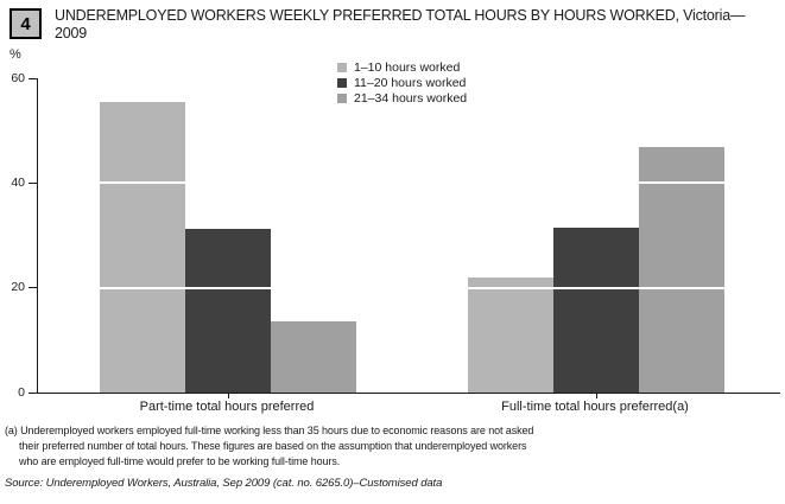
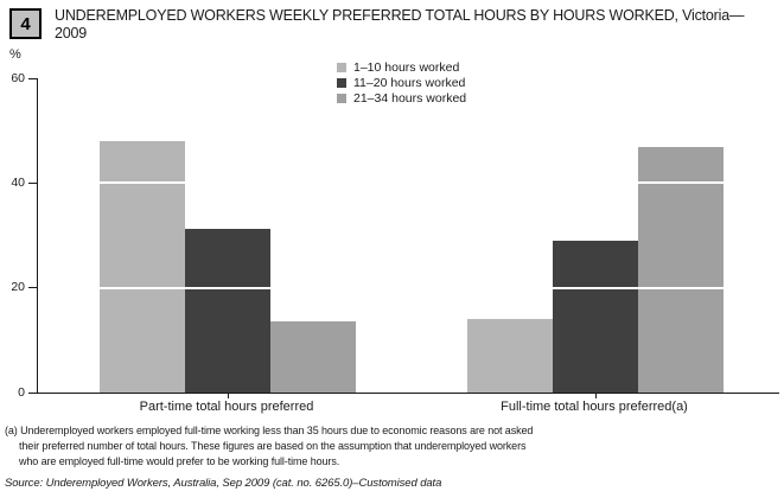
1–10 hours worked/Part-time total hours preferred: 56 -> 48
1–10 hours worked/Full-time total hours preferred(a): 22 -> 14
11–20 hours worked/Full-time total hours preferred(a): 32 -> 29
